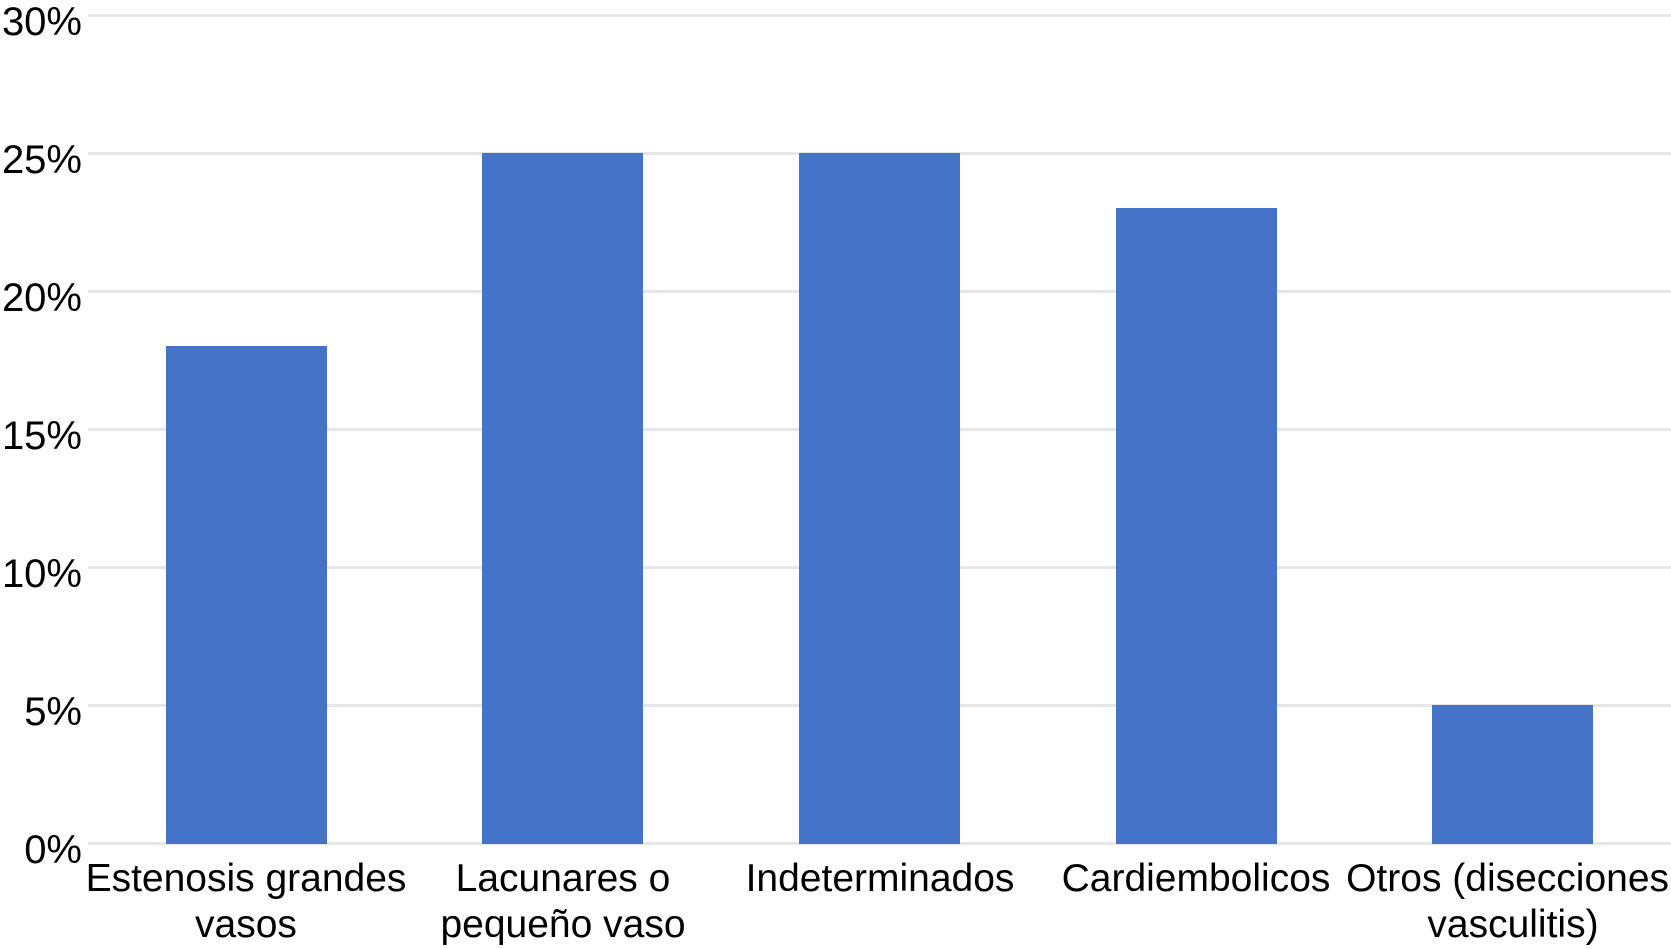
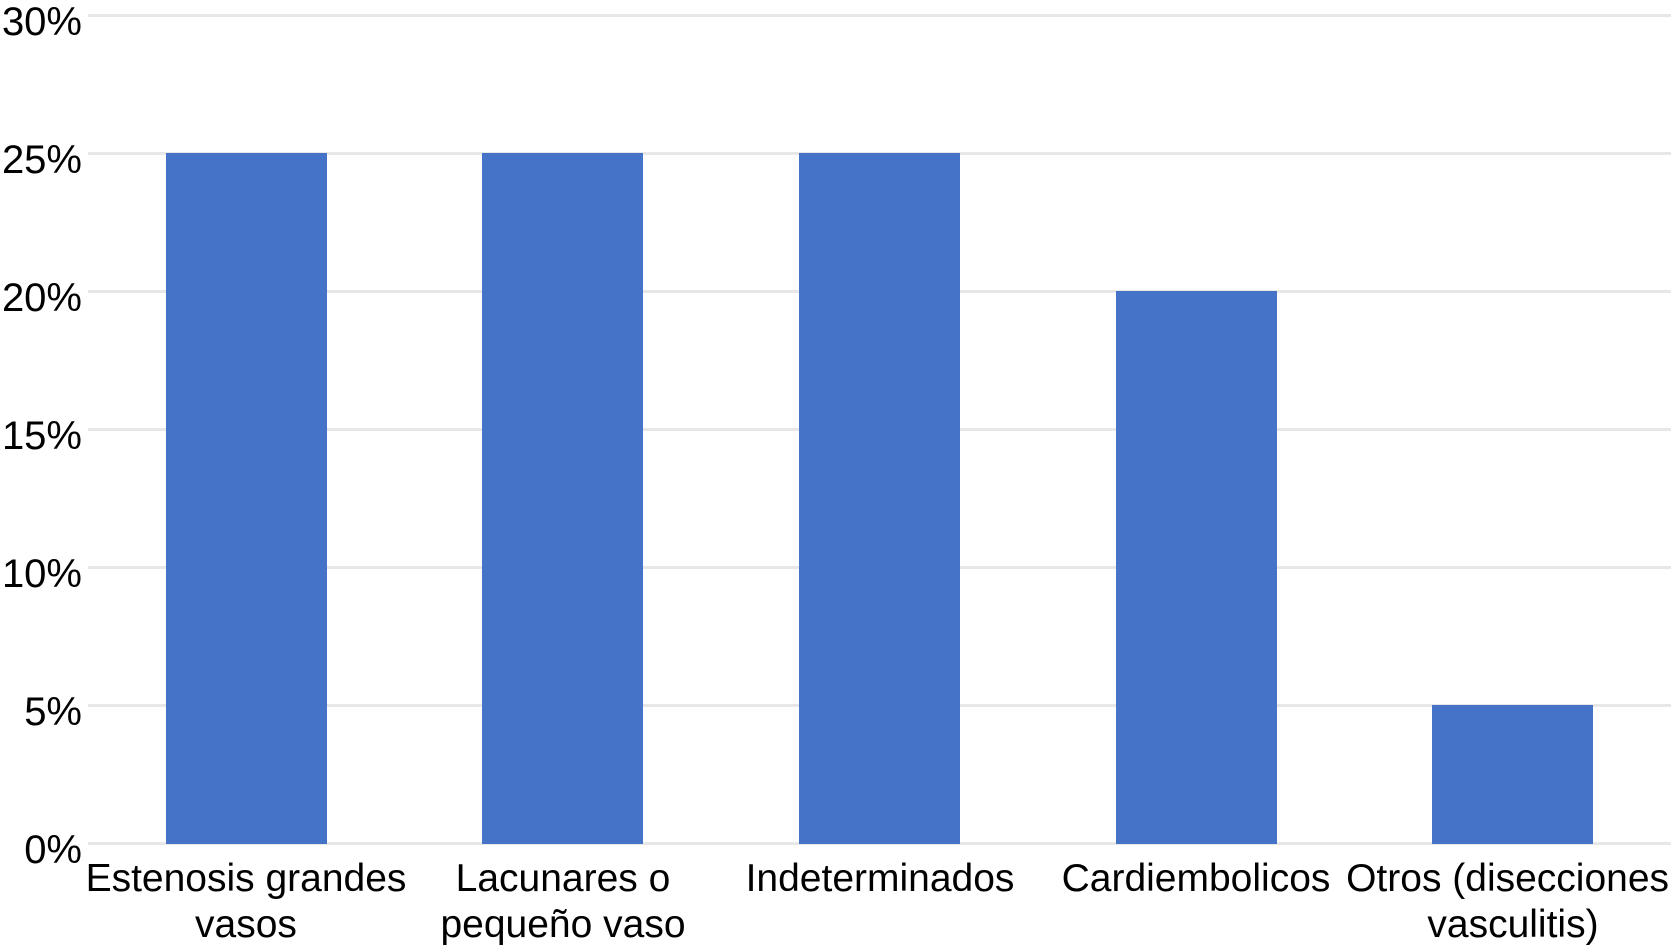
Estenosis grandes vasos: 18% -> 25%
Cardiembolicos: 23% -> 20%
